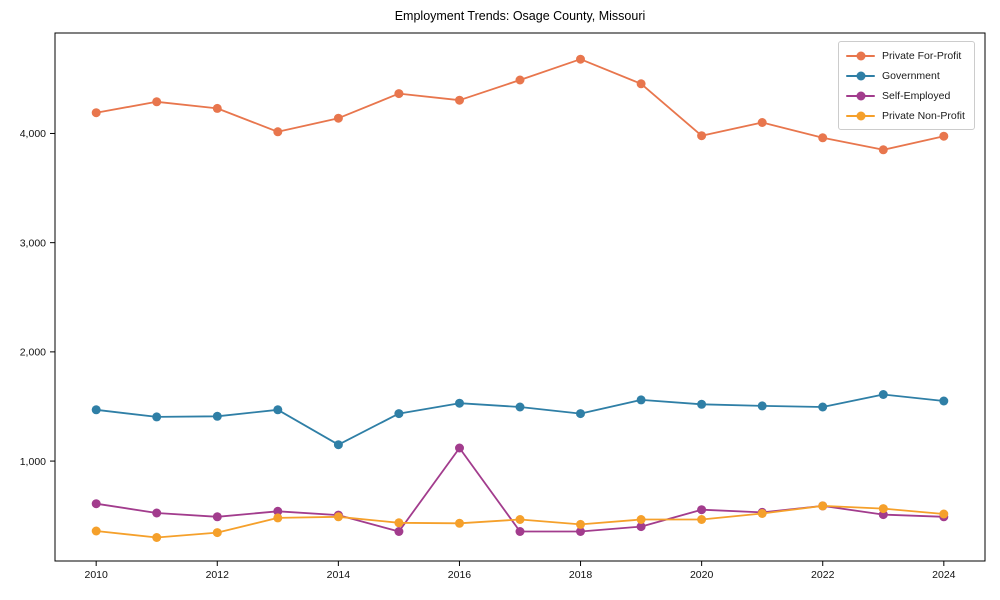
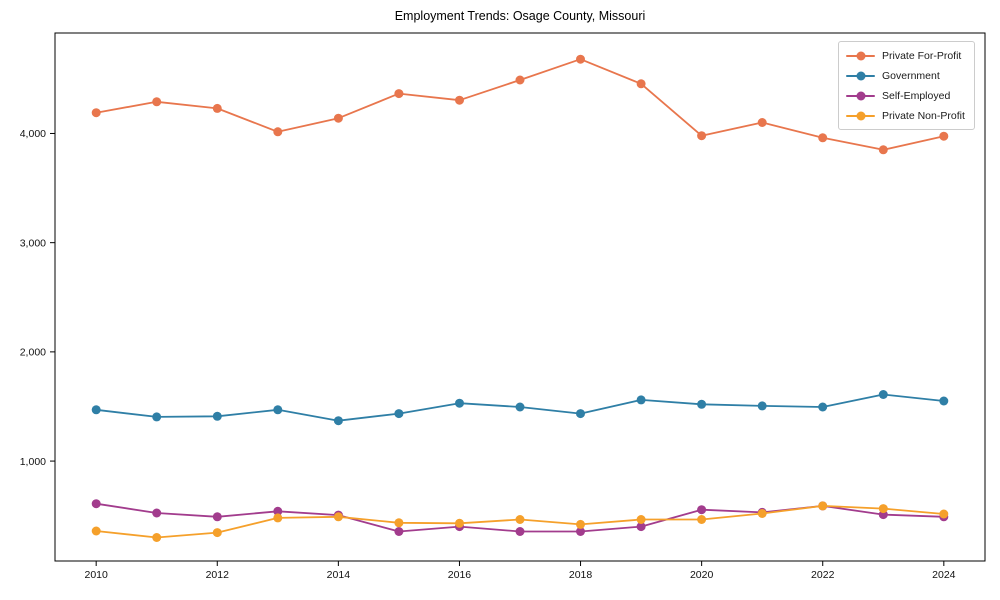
Government/2014: 1150 -> 1370
Self-Employed/2016: 1120 -> 400
